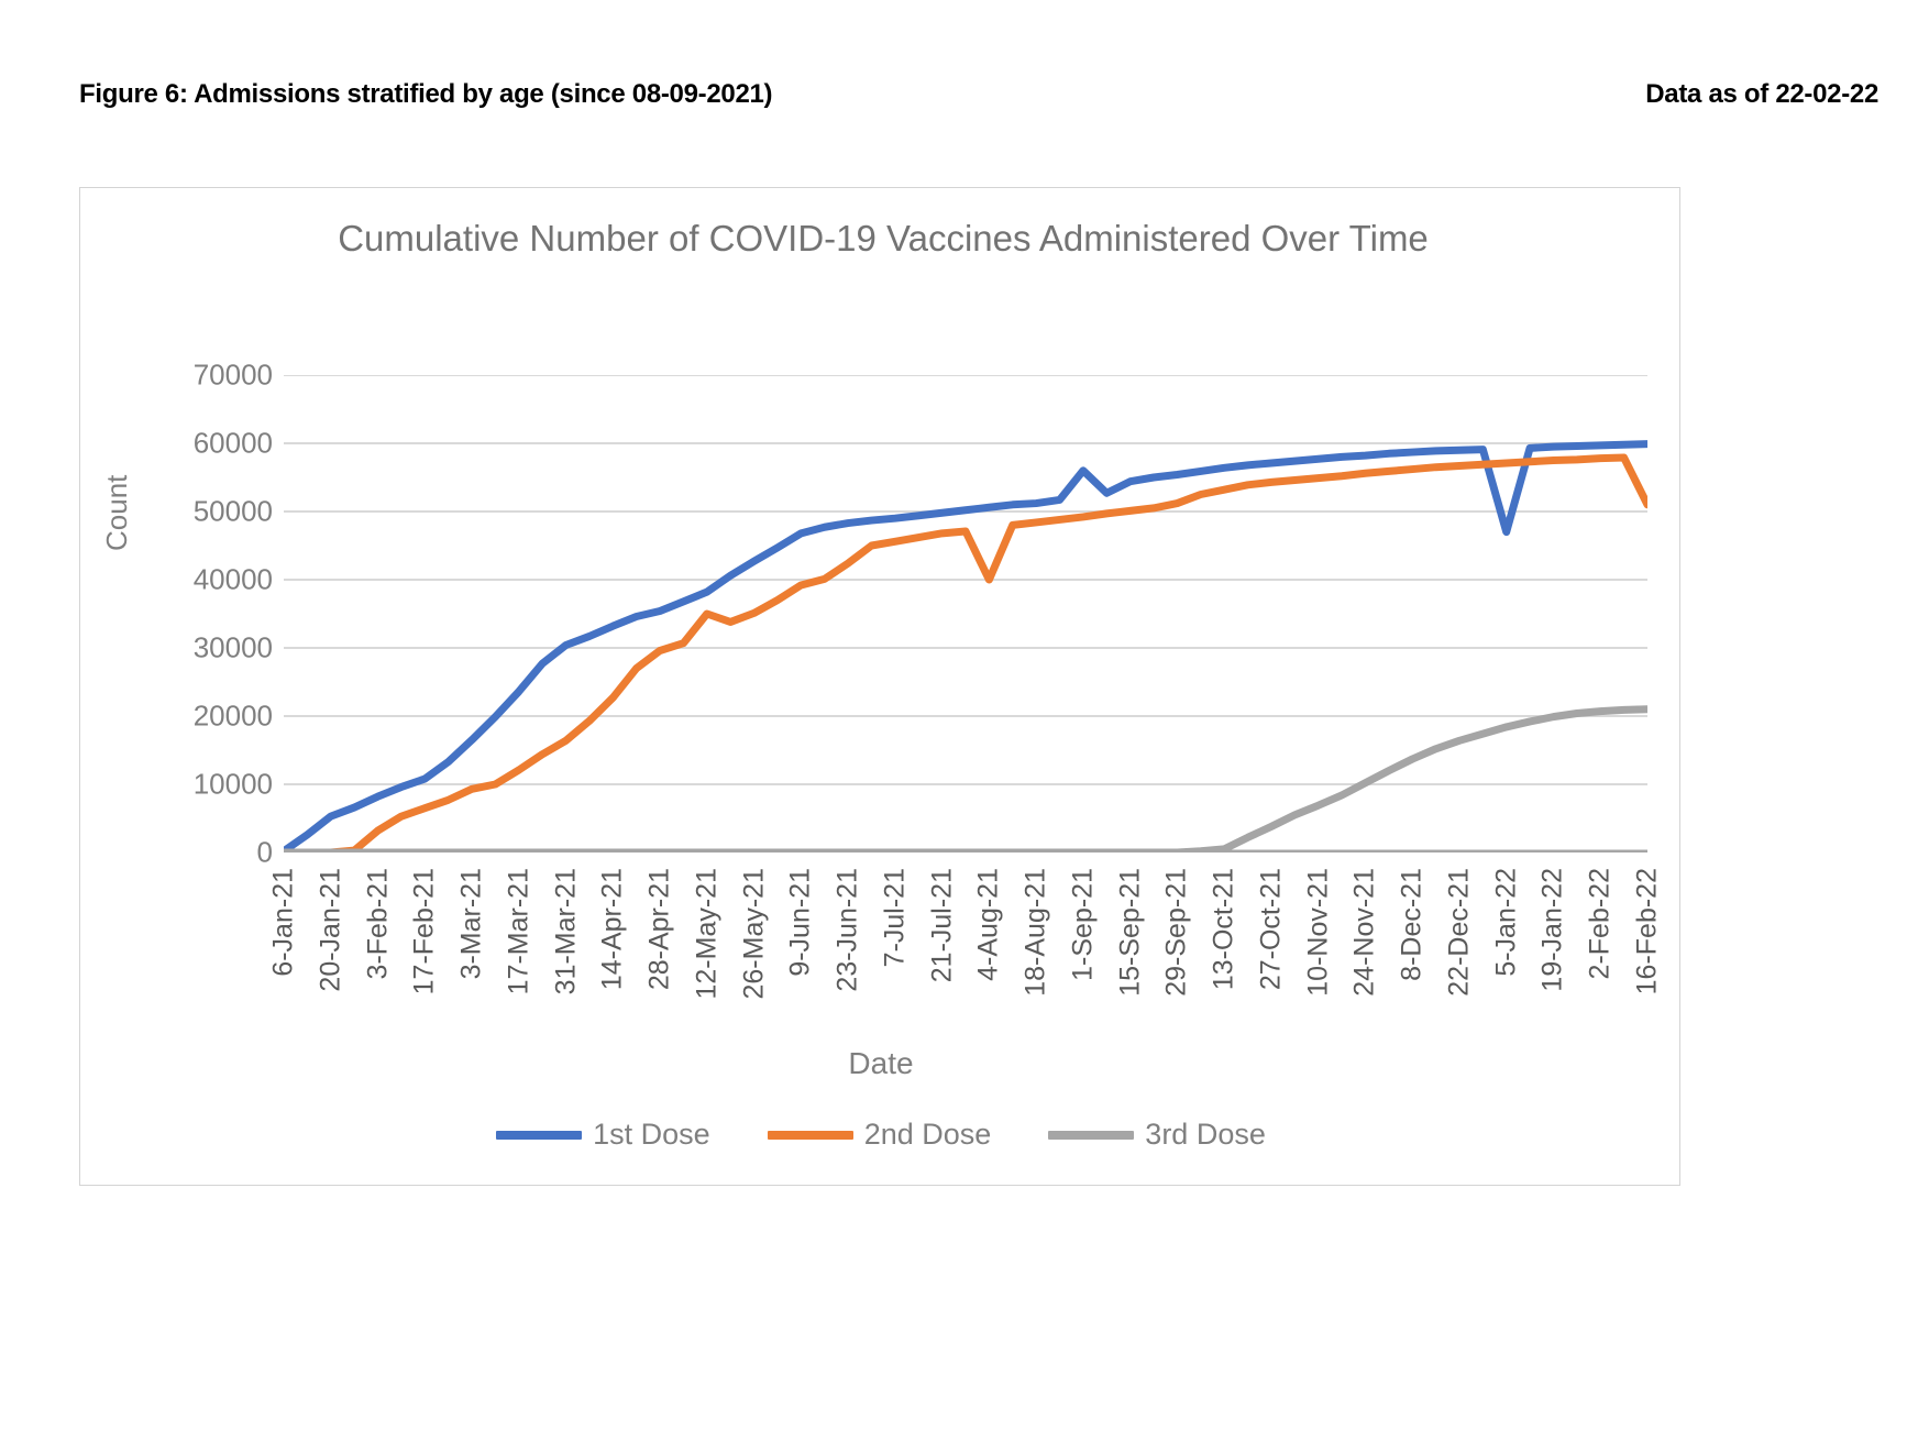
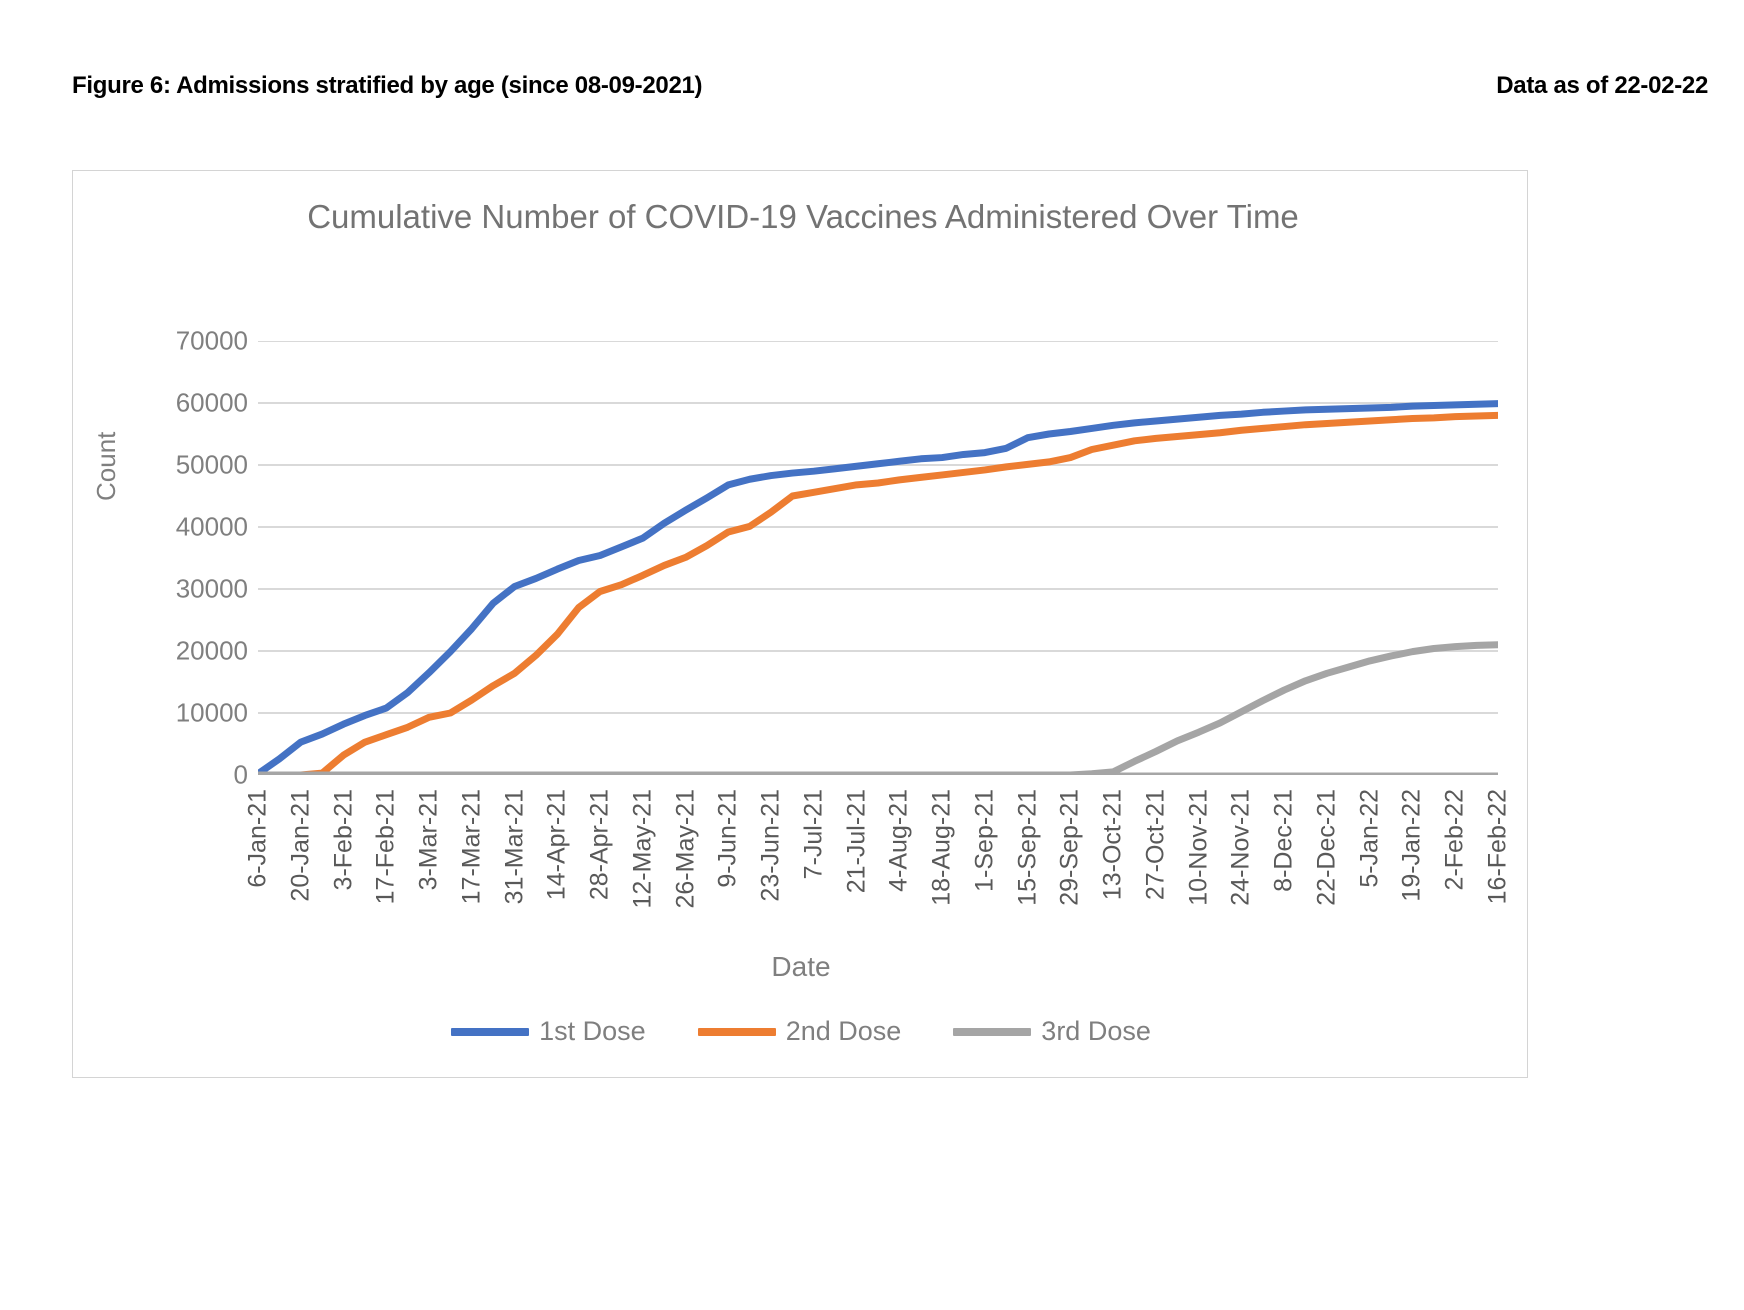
2nd Dose/12-May-21: 35000 -> 32000
2nd Dose/4-Aug-21: 40000 -> 48000
1st Dose/1-Sep-21: 56000 -> 52000
1st Dose/5-Jan-22: 47000 -> 59000
2nd Dose/16-Feb-22: 51000 -> 58000
